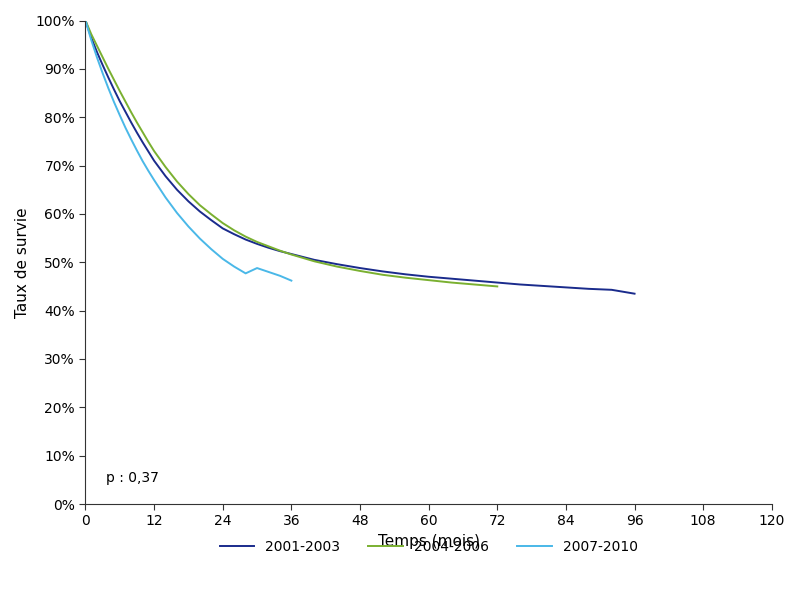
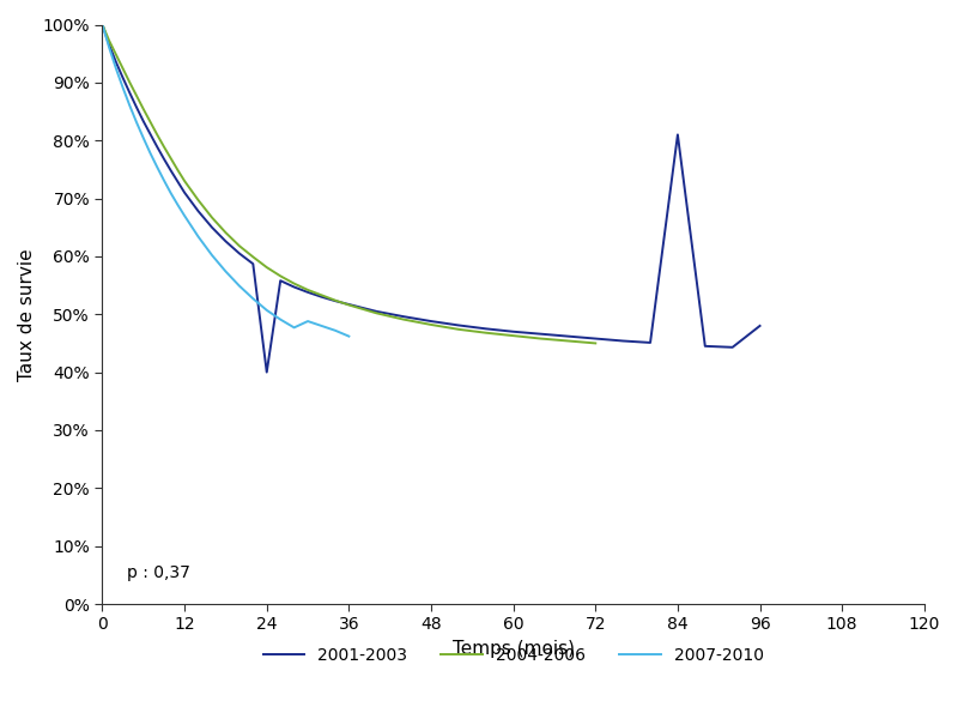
2001-2003/24: 57.0% -> 40.0%
2001-2003/84: 44.8% -> 81.0%
2001-2003/96: 43.5% -> 48.0%
